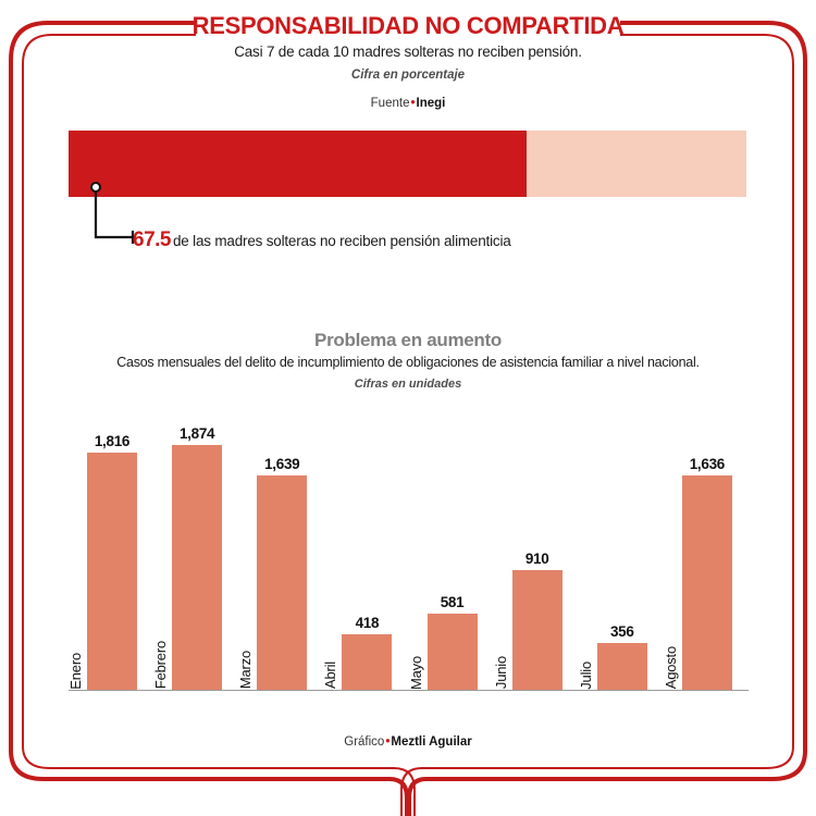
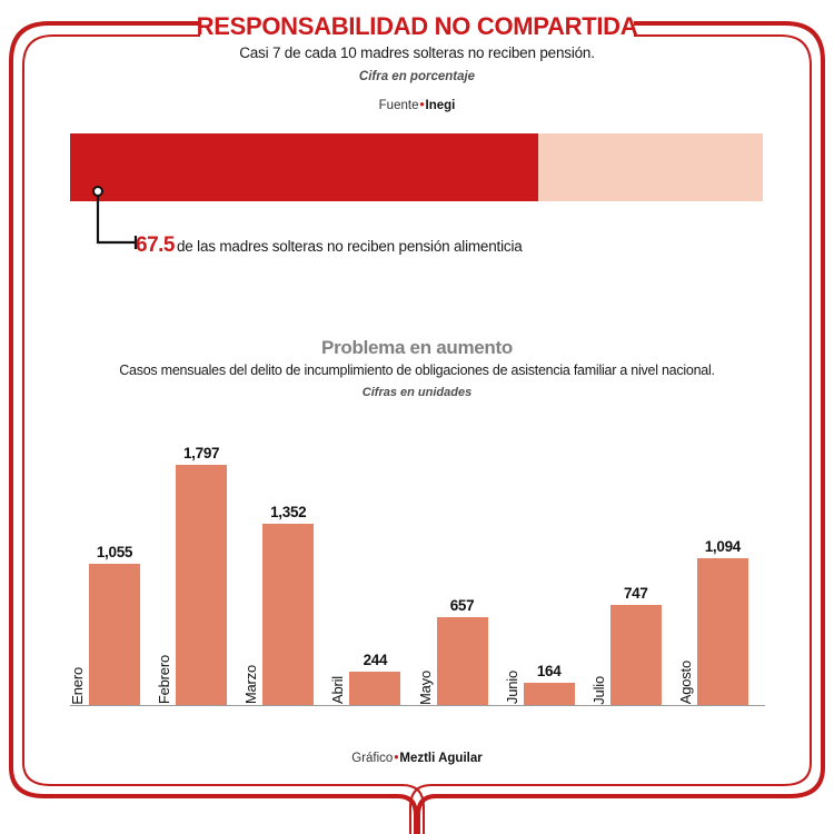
Enero: 1,816 -> 1,055
Febrero: 1,874 -> 1,797
Marzo: 1,639 -> 1,352
Abril: 418 -> 244
Mayo: 581 -> 657
Junio: 910 -> 164
Julio: 356 -> 747
Agosto: 1,636 -> 1,094
